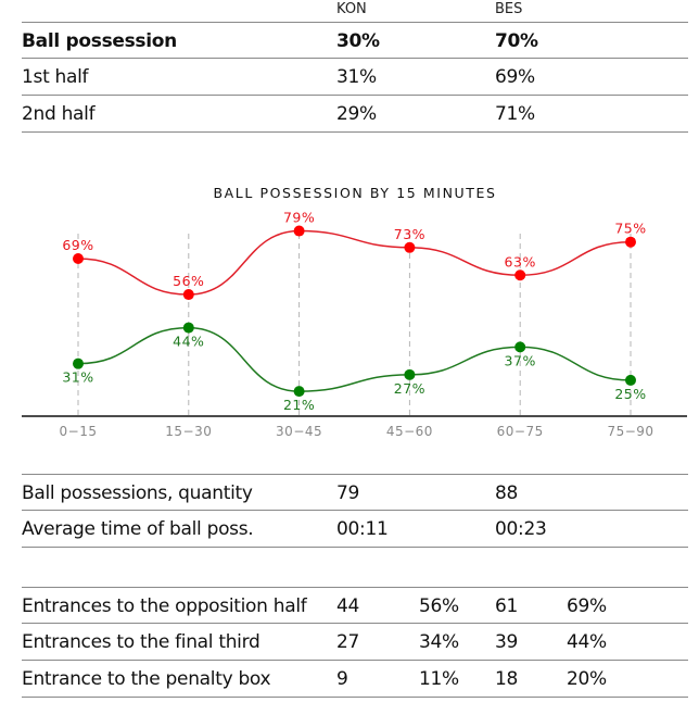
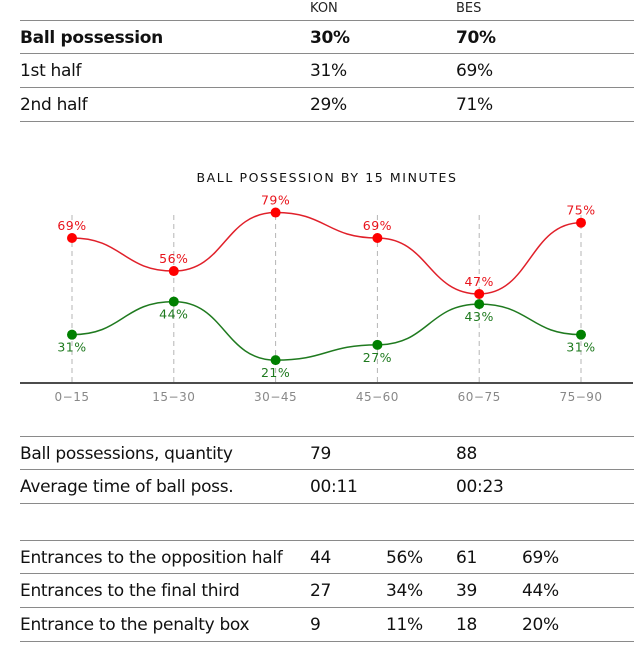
BES/45−60: 73% -> 69%
BES/60−75: 63% -> 47%
KON/60−75: 37% -> 43%
KON/75−90: 25% -> 31%
